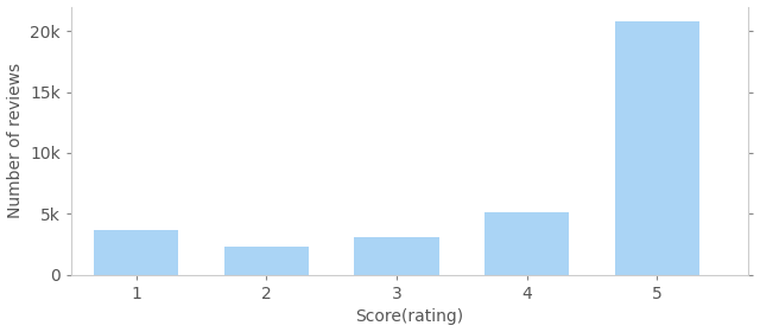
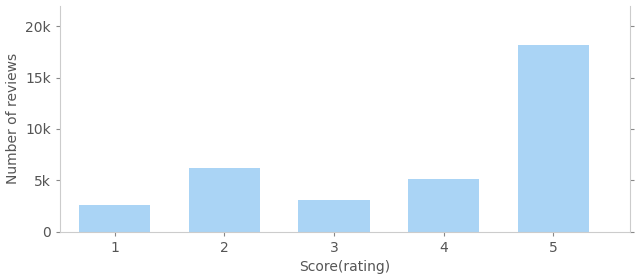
1: 3.7k -> 2.6k
2: 2.3k -> 6.2k
5: 20.8k -> 18.2k
